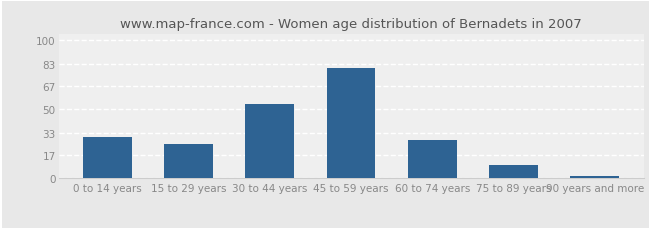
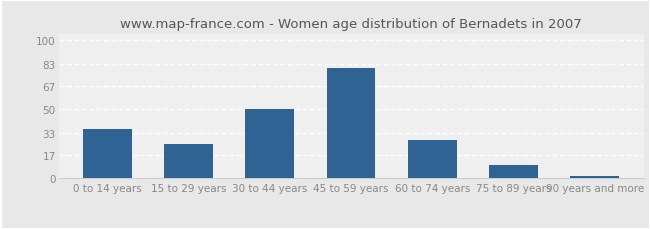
0 to 14 years: 30 -> 36
30 to 44 years: 54 -> 50
